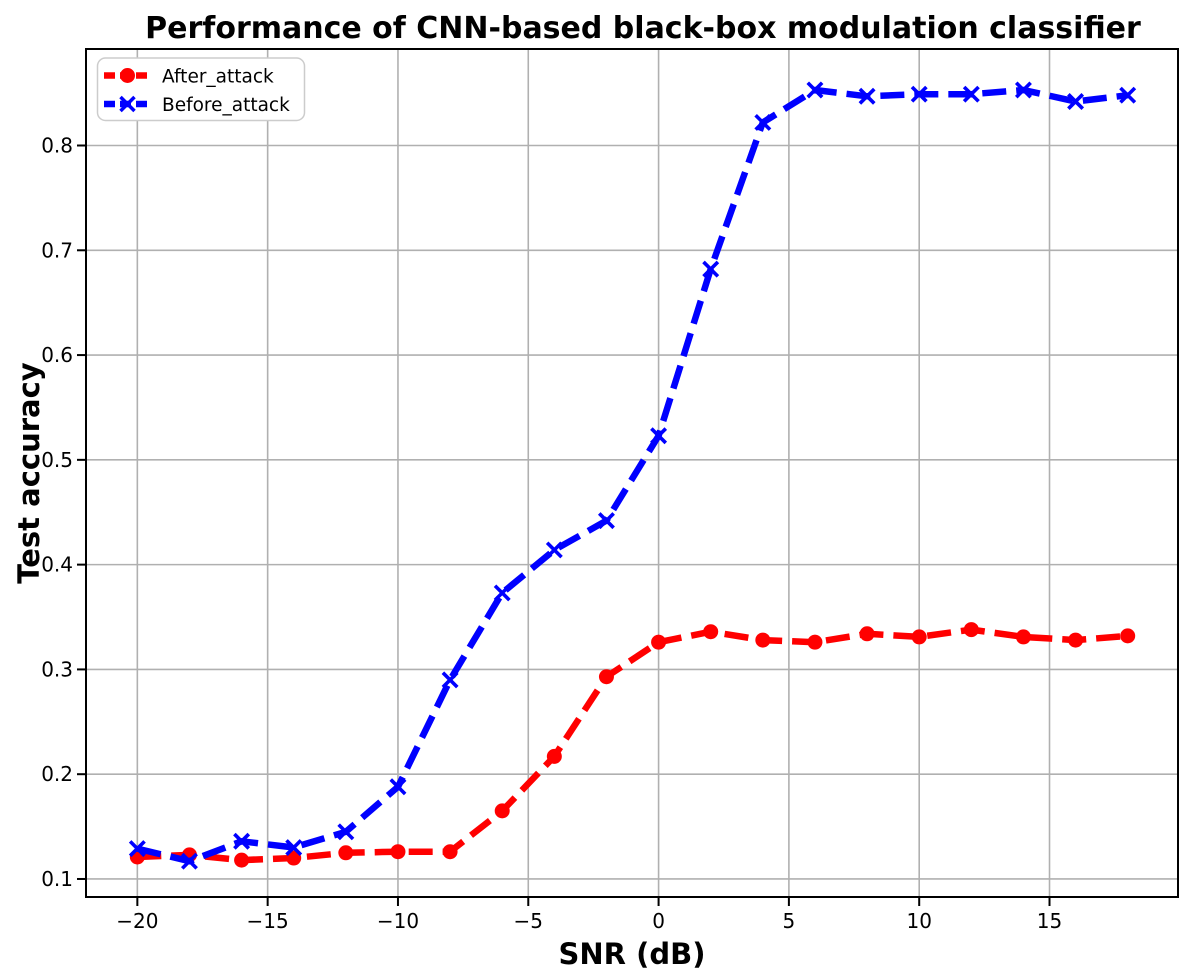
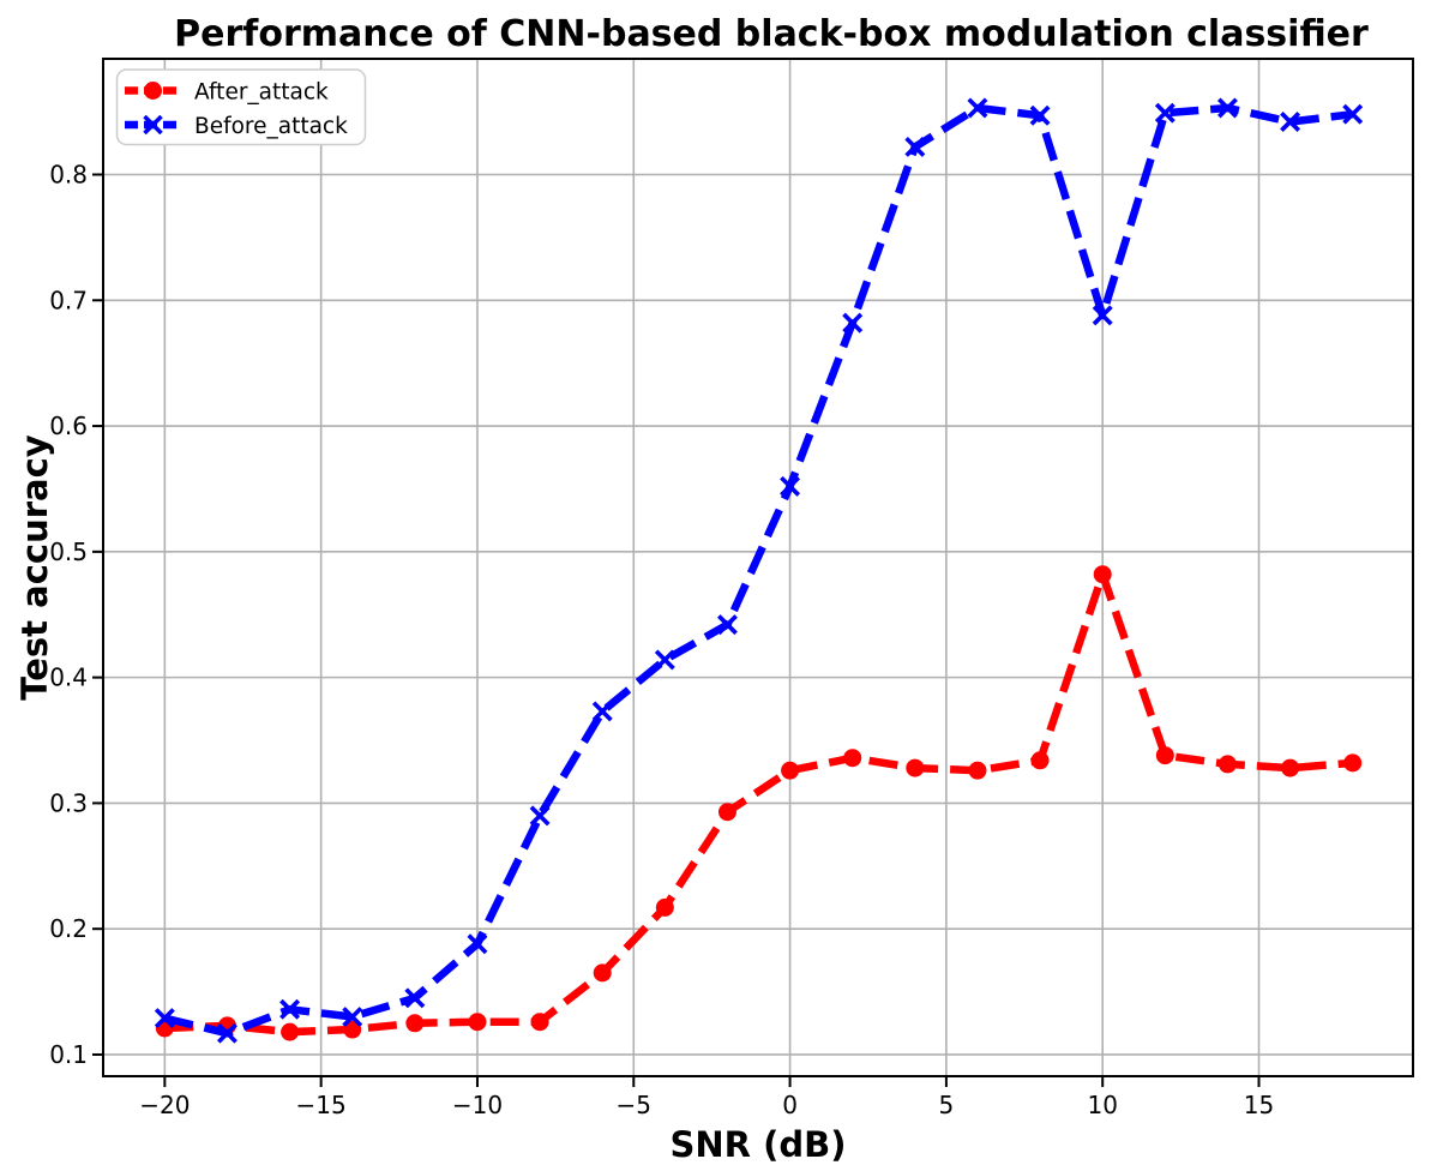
Before_attack/0: 0.523 -> 0.552
After_attack/10: 0.331 -> 0.482
Before_attack/10: 0.849 -> 0.688
